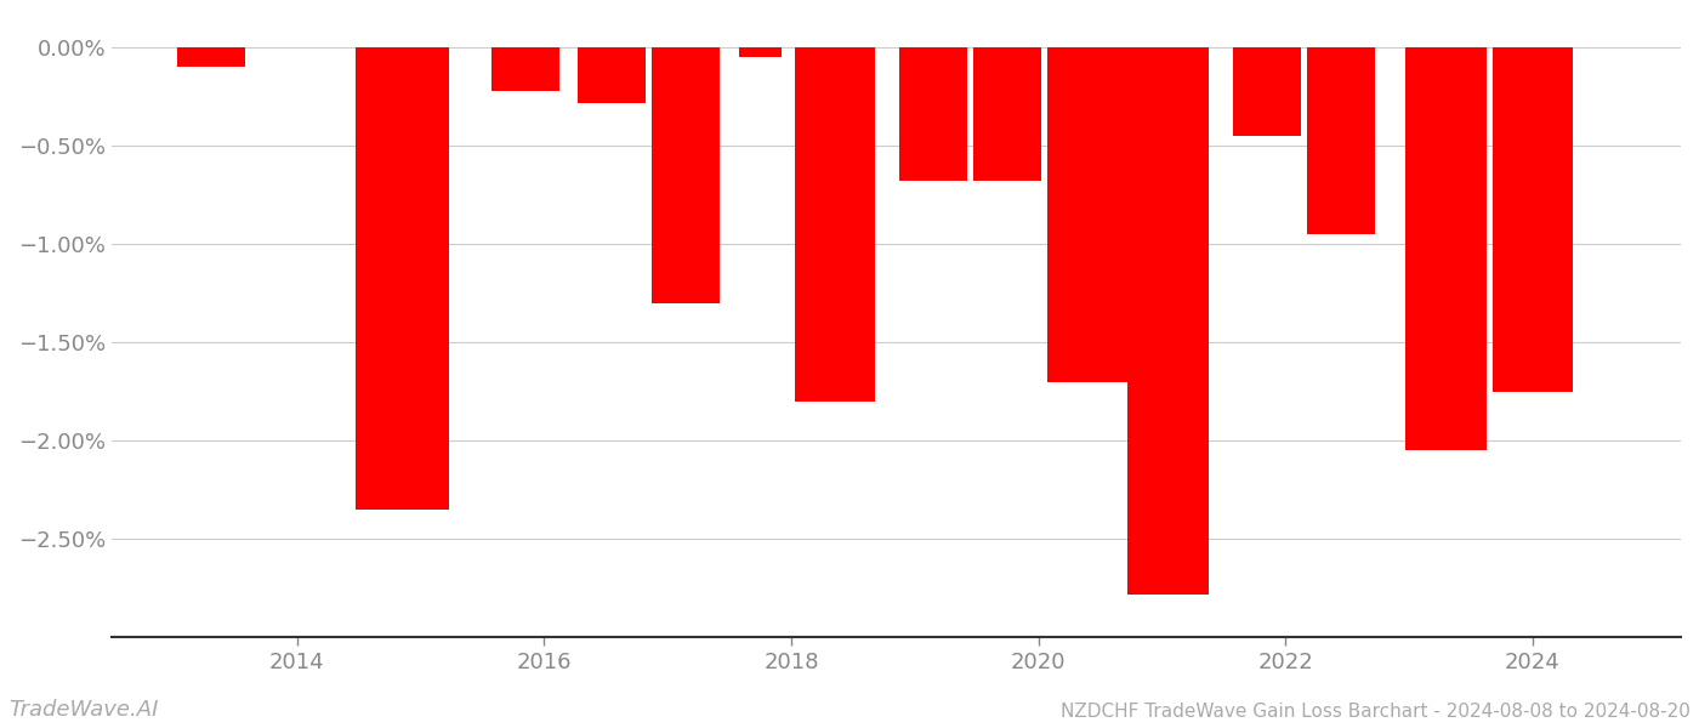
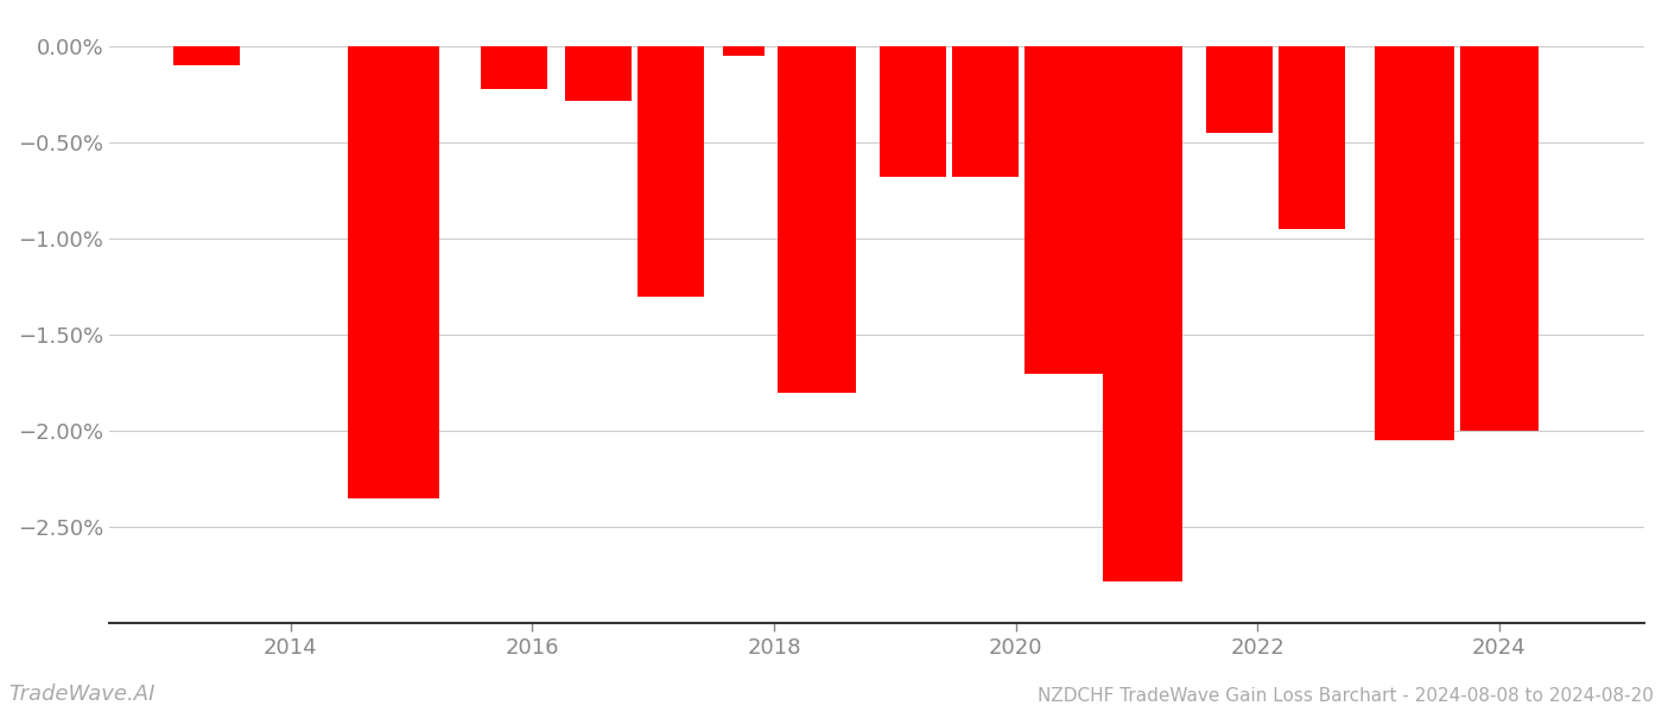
2024: -1.75% -> -2.00%
